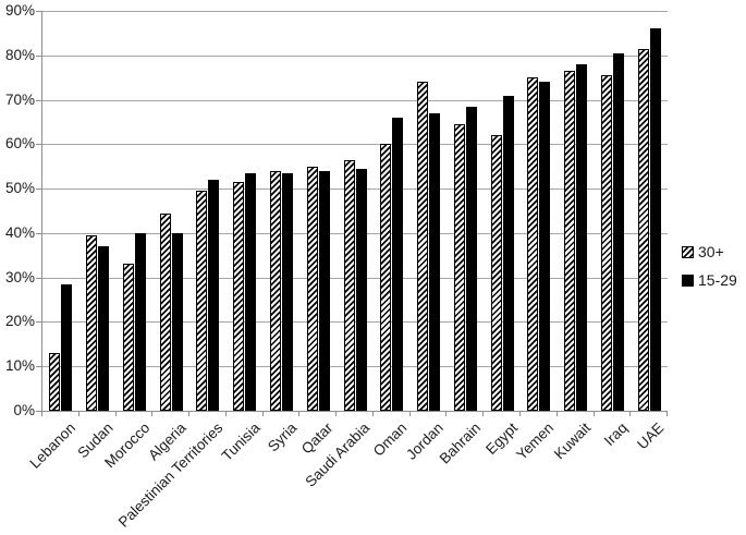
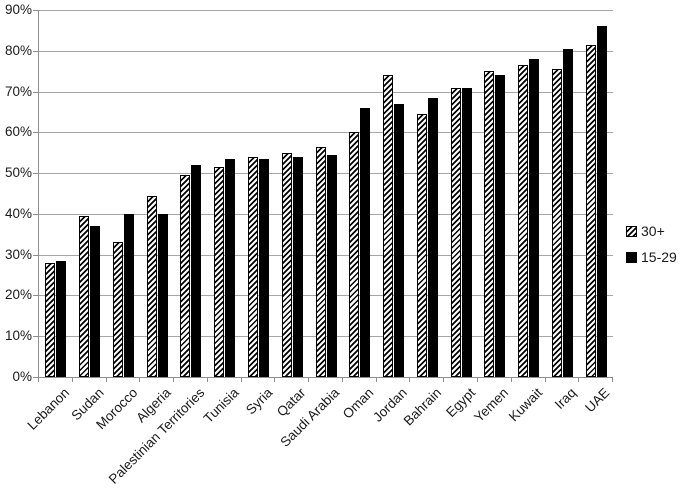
30+/Lebanon: 13% -> 28%
30+/Egypt: 62% -> 71%
